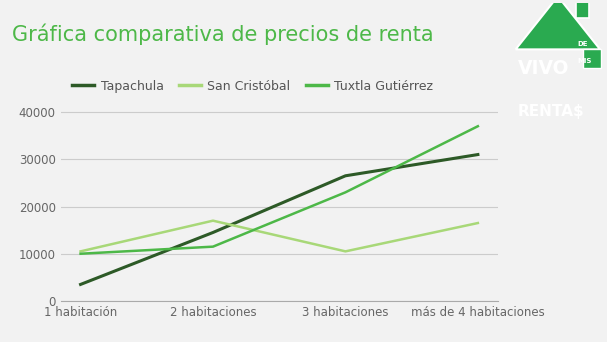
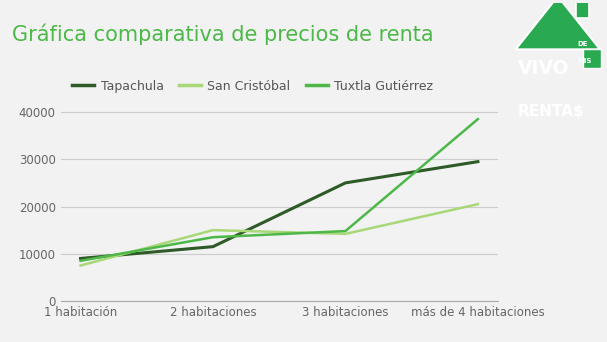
Tapachula/1 habitación: 3500 -> 9000
San Cristóbal/1 habitación: 10500 -> 7500
Tuxtla Gutiérrez/1 habitación: 10000 -> 8500
Tapachula/2 habitaciones: 14500 -> 11500
San Cristóbal/2 habitaciones: 17000 -> 15000
Tuxtla Gutiérrez/2 habitaciones: 11500 -> 13500
Tapachula/3 habitaciones: 26500 -> 25000
San Cristóbal/3 habitaciones: 10500 -> 14200
Tuxtla Gutiérrez/3 habitaciones: 23000 -> 14800
Tapachula/más de 4 habitaciones: 31000 -> 29500
San Cristóbal/más de 4 habitaciones: 16500 -> 20500
Tuxtla Gutiérrez/más de 4 habitaciones: 37000 -> 38500
